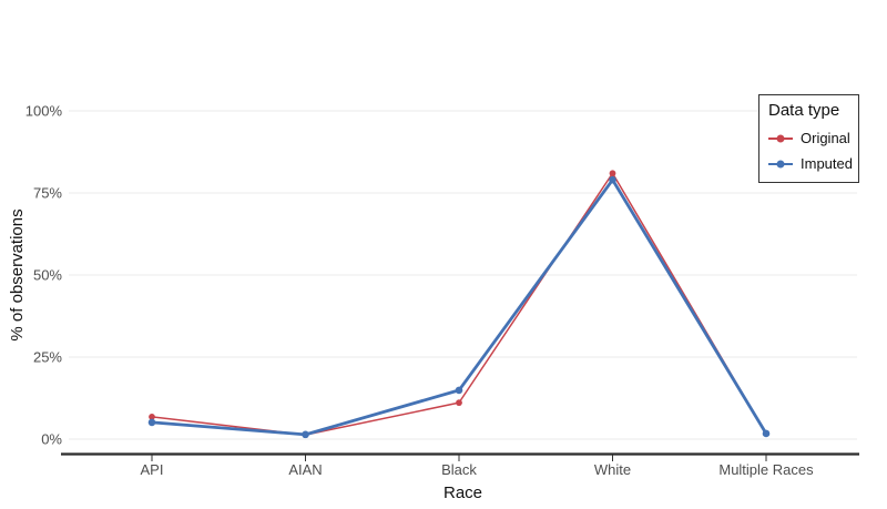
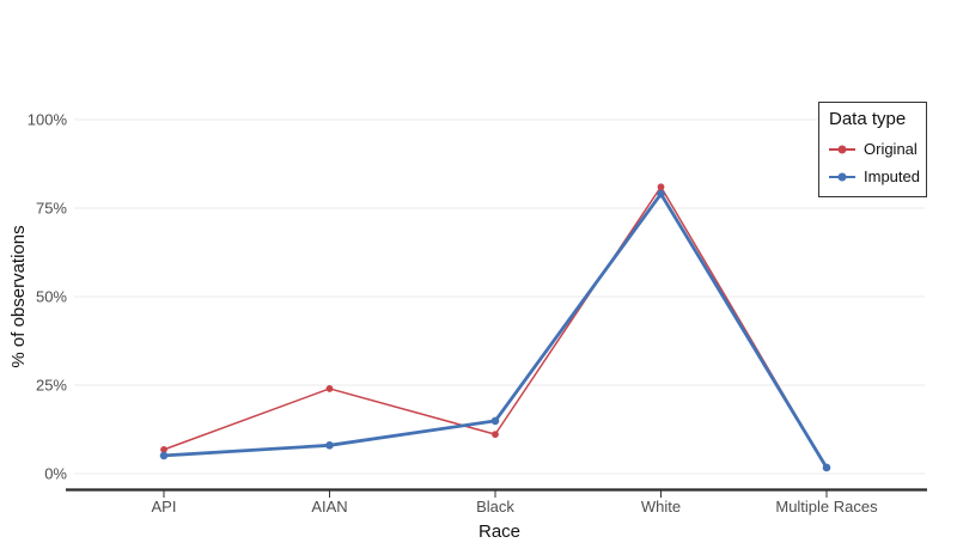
Original/AIAN: 1% -> 24%
Imputed/AIAN: 1% -> 8%
